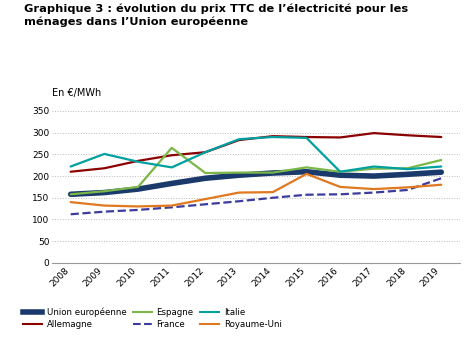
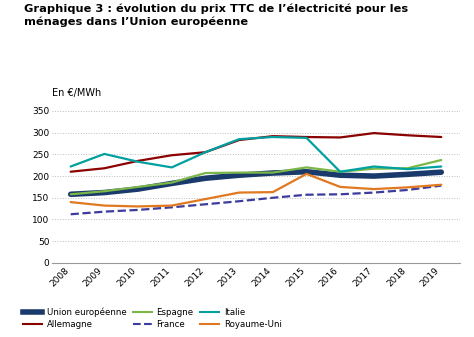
Espagne/2011: 265 -> 185
France/2019: 195 -> 178
